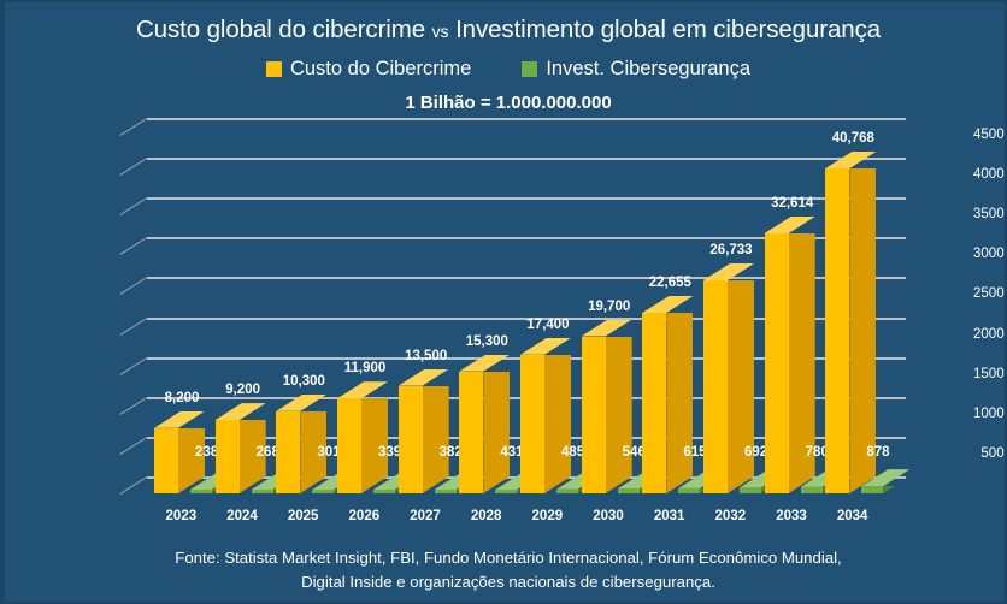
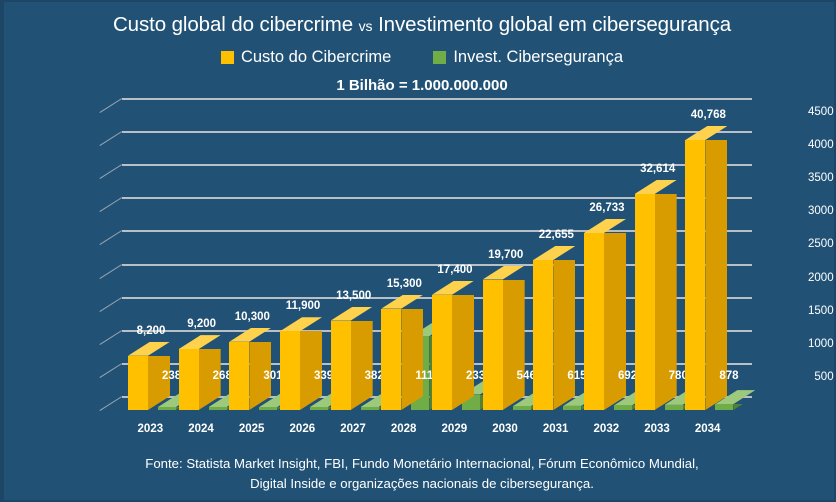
Invest. Cibersegurança/2028: 431 -> 11158
Invest. Cibersegurança/2029: 485 -> 2335
